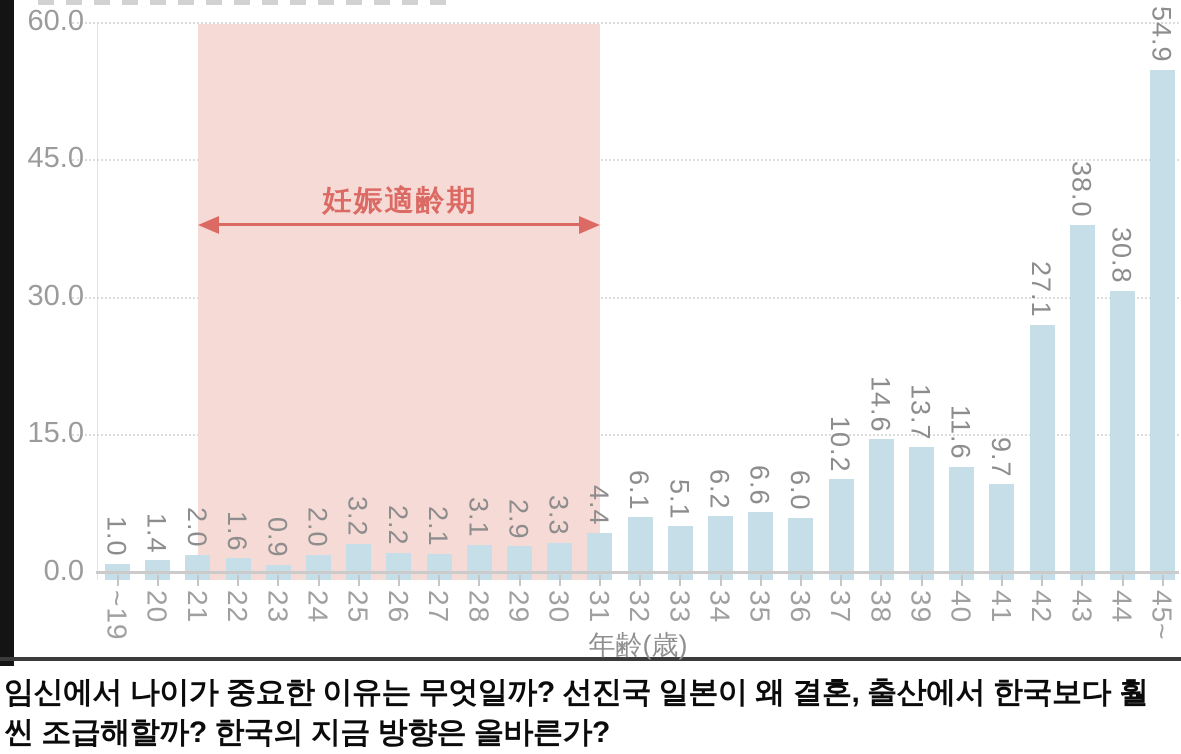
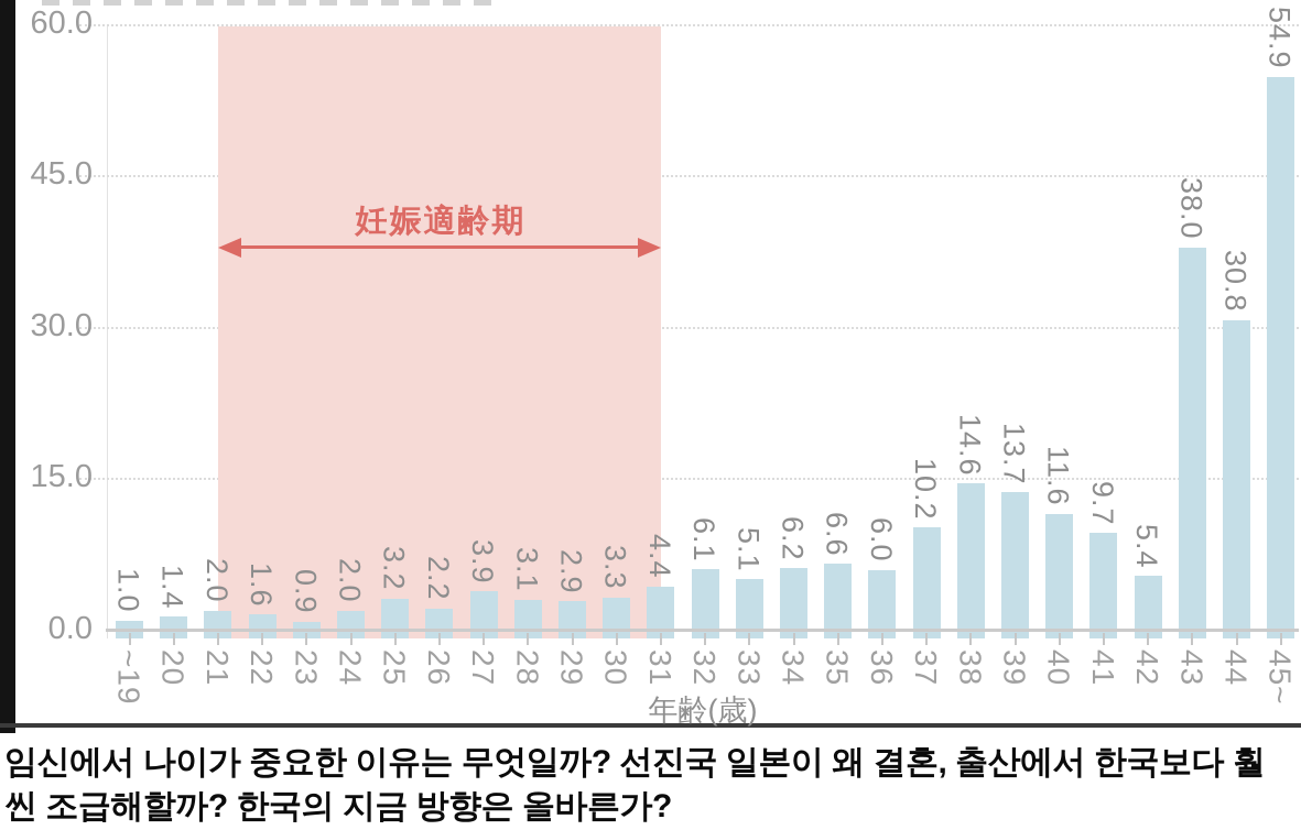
27: 2.1 -> 3.9
42: 27.1 -> 5.4
